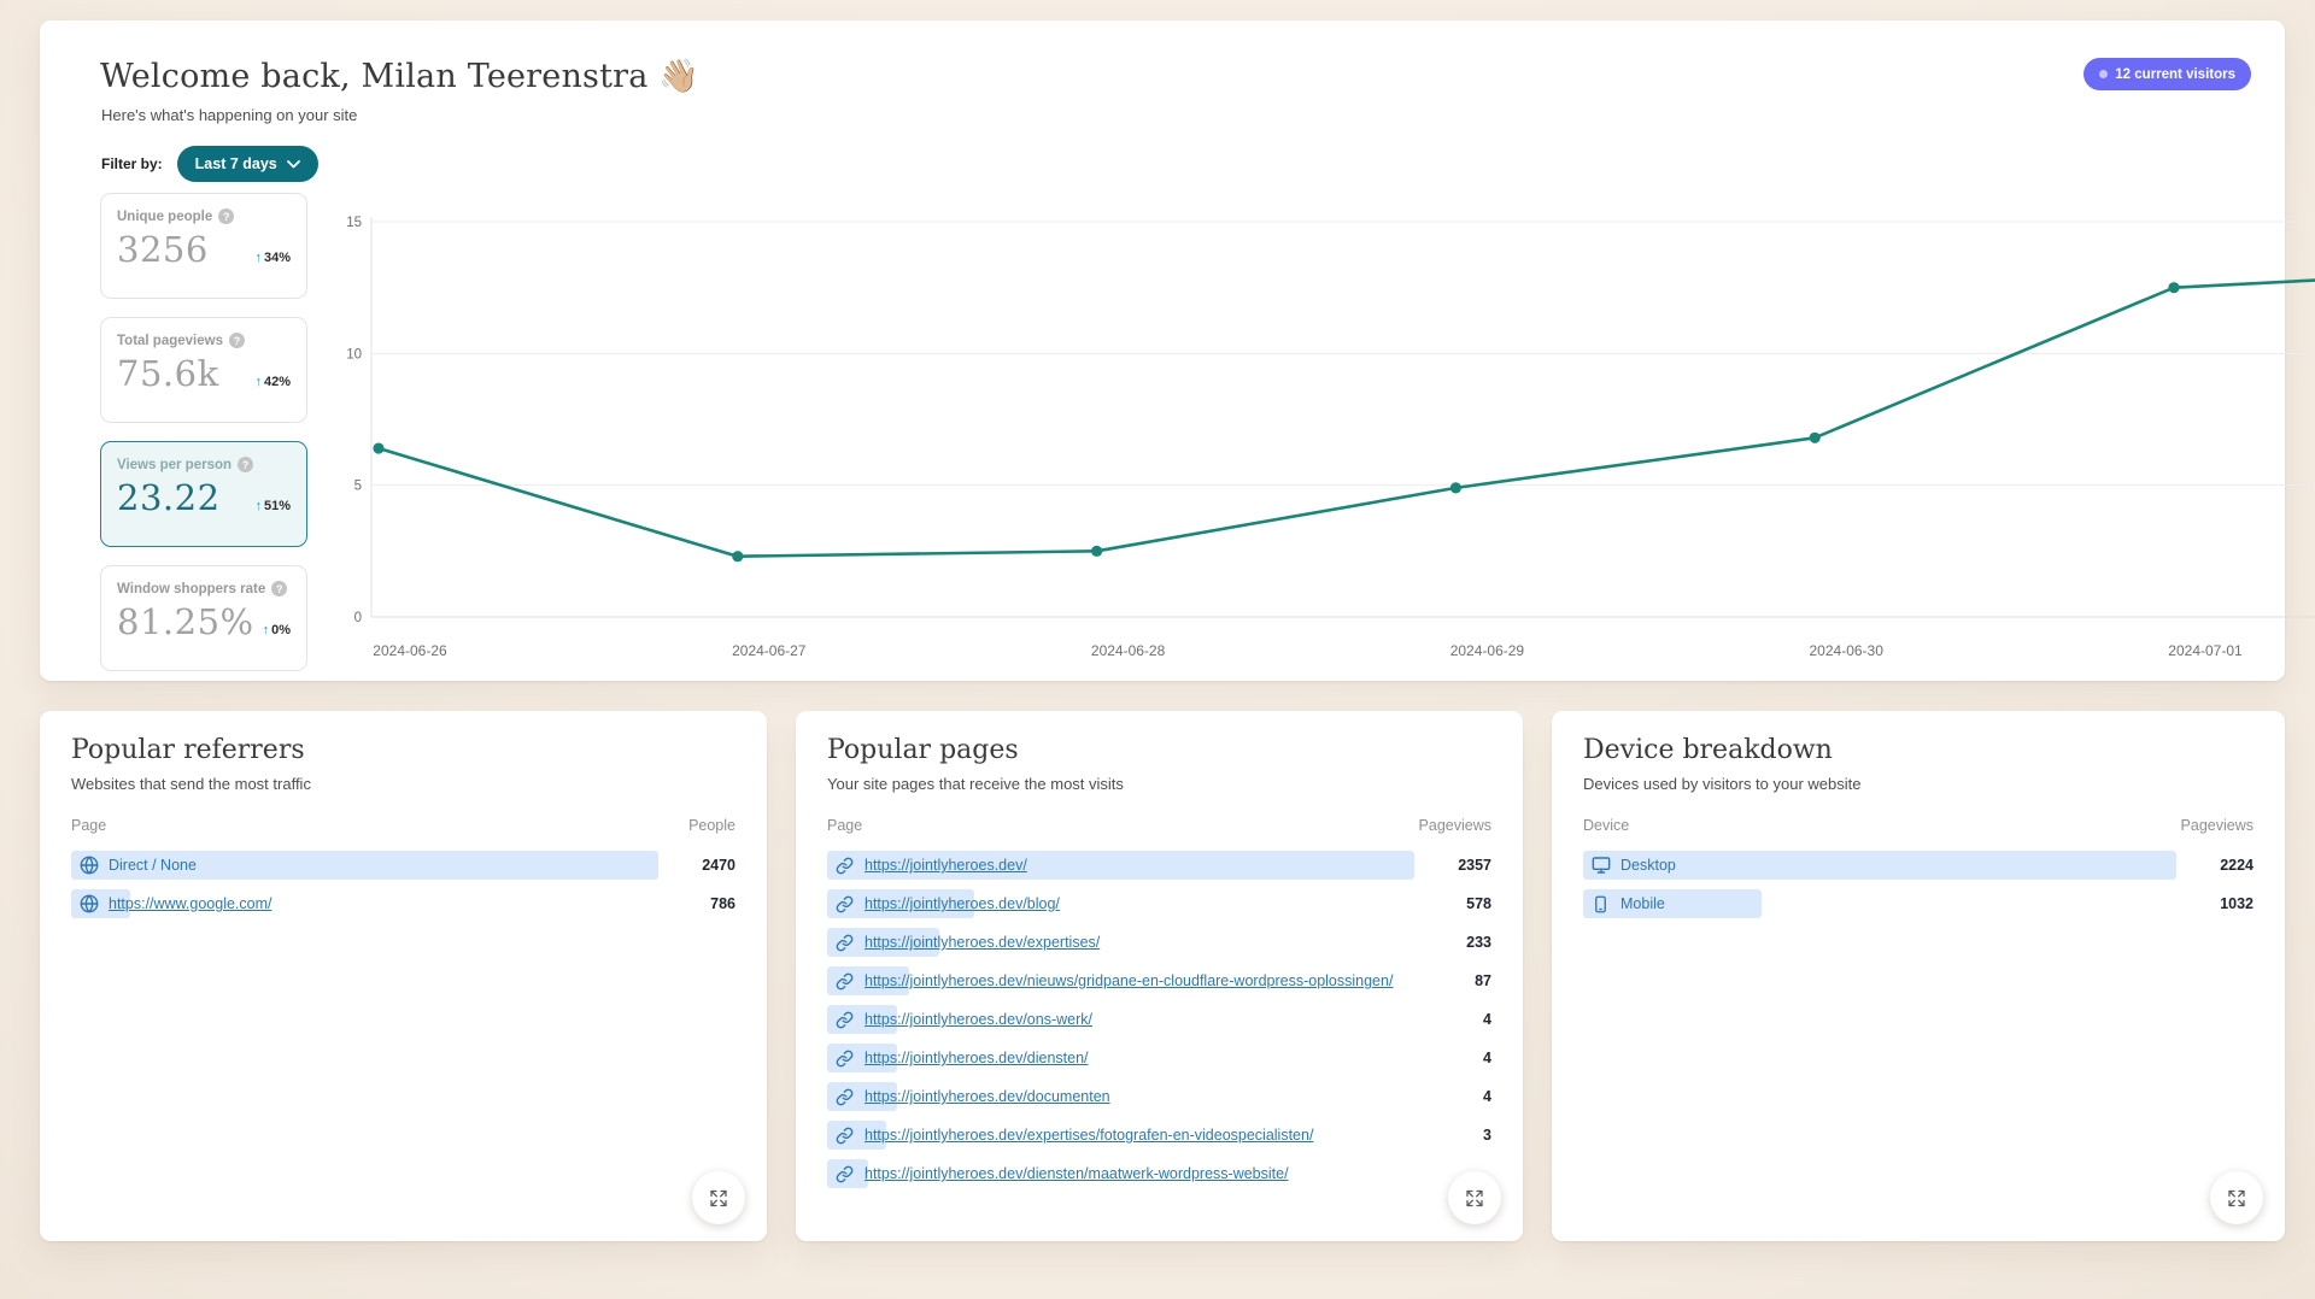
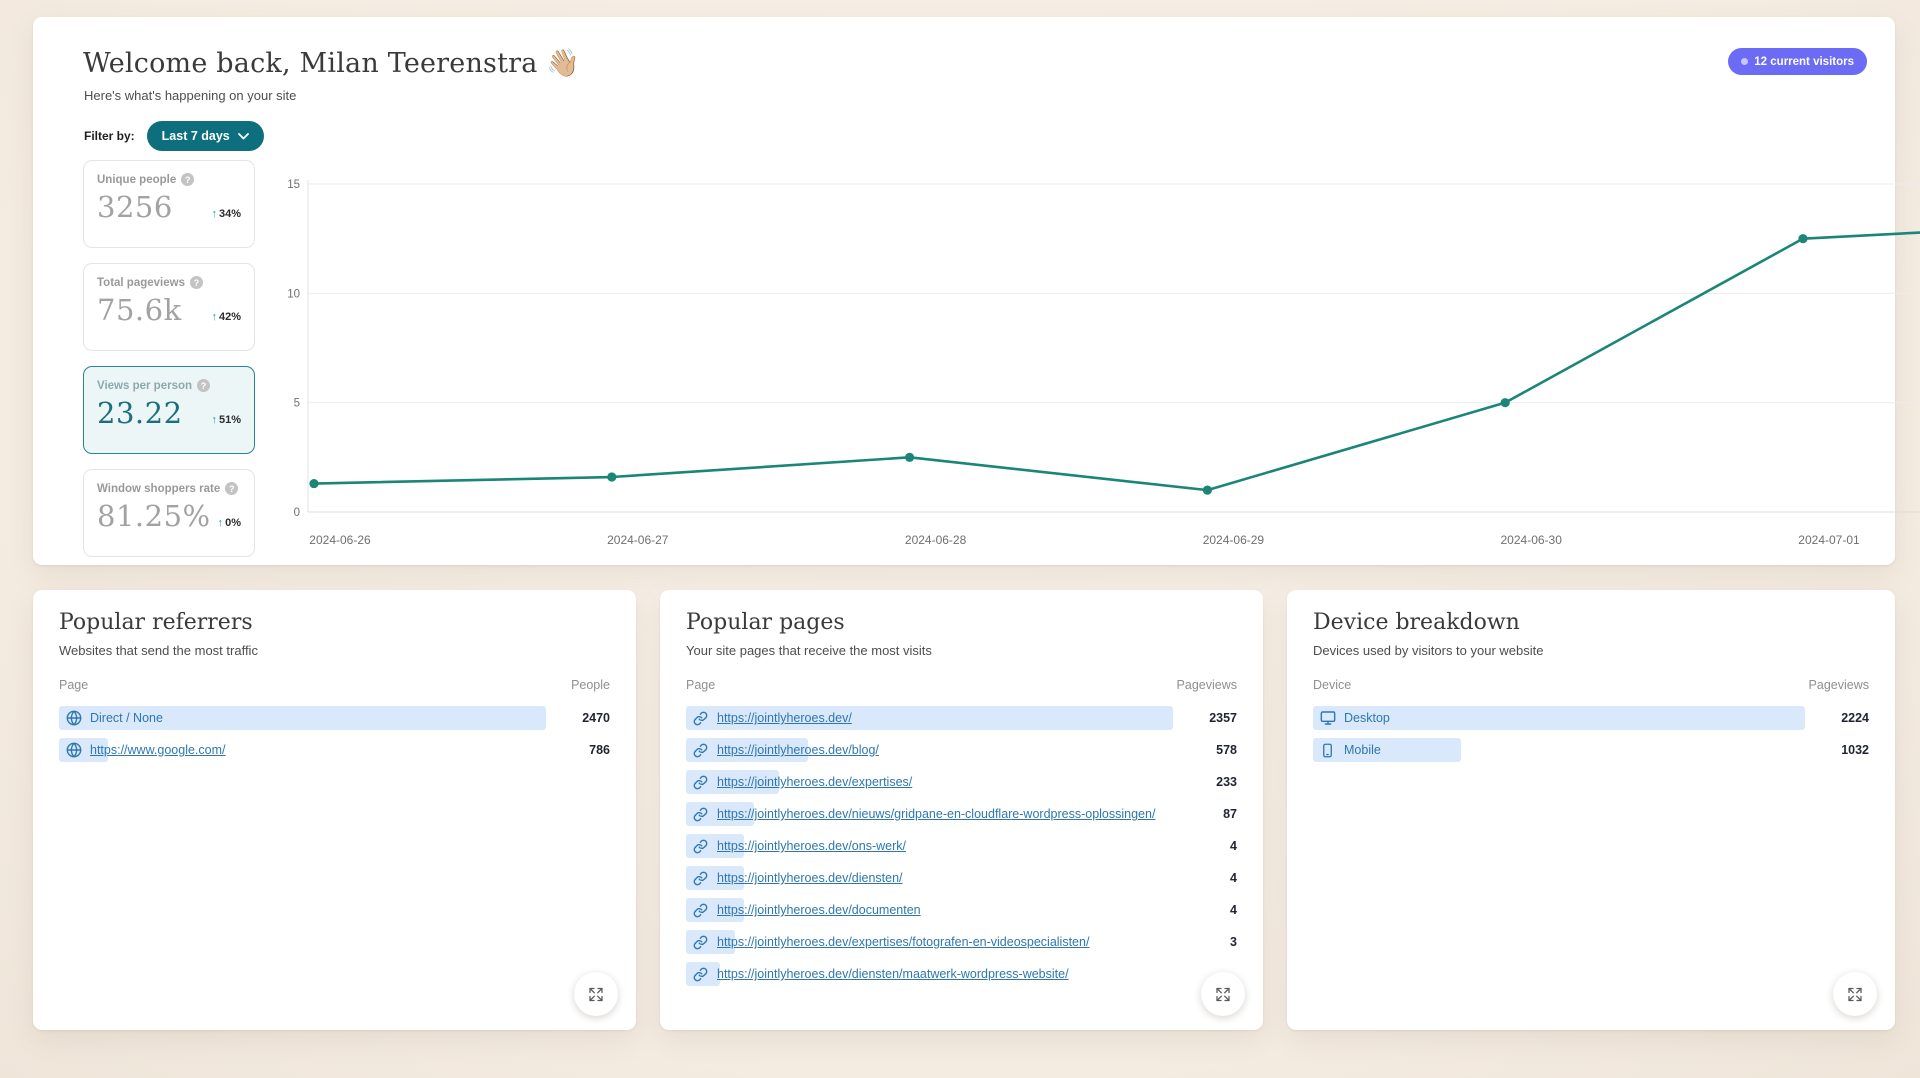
2024-06-26: 6.4 -> 1.3
2024-06-27: 2.3 -> 1.6
2024-06-29: 4.9 -> 1.0
2024-06-30: 6.8 -> 5.0
